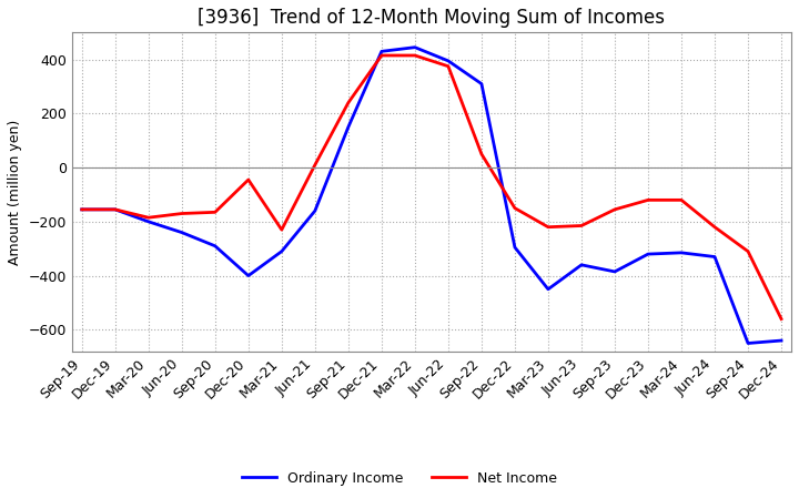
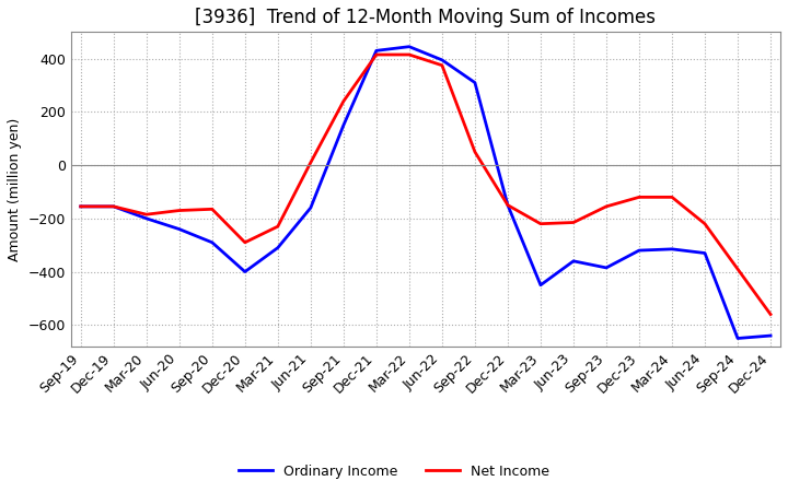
Net Income/Dec-20: -45 -> -290
Ordinary Income/Dec-22: -295 -> -150
Net Income/Sep-24: -310 -> -390
